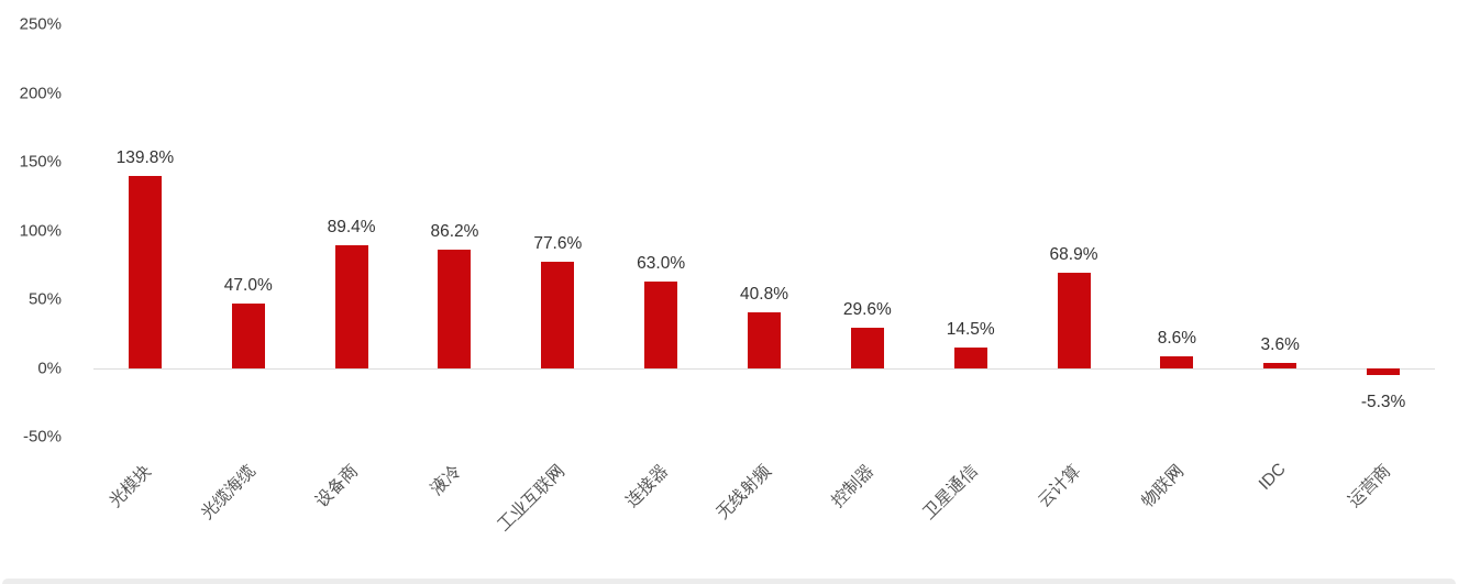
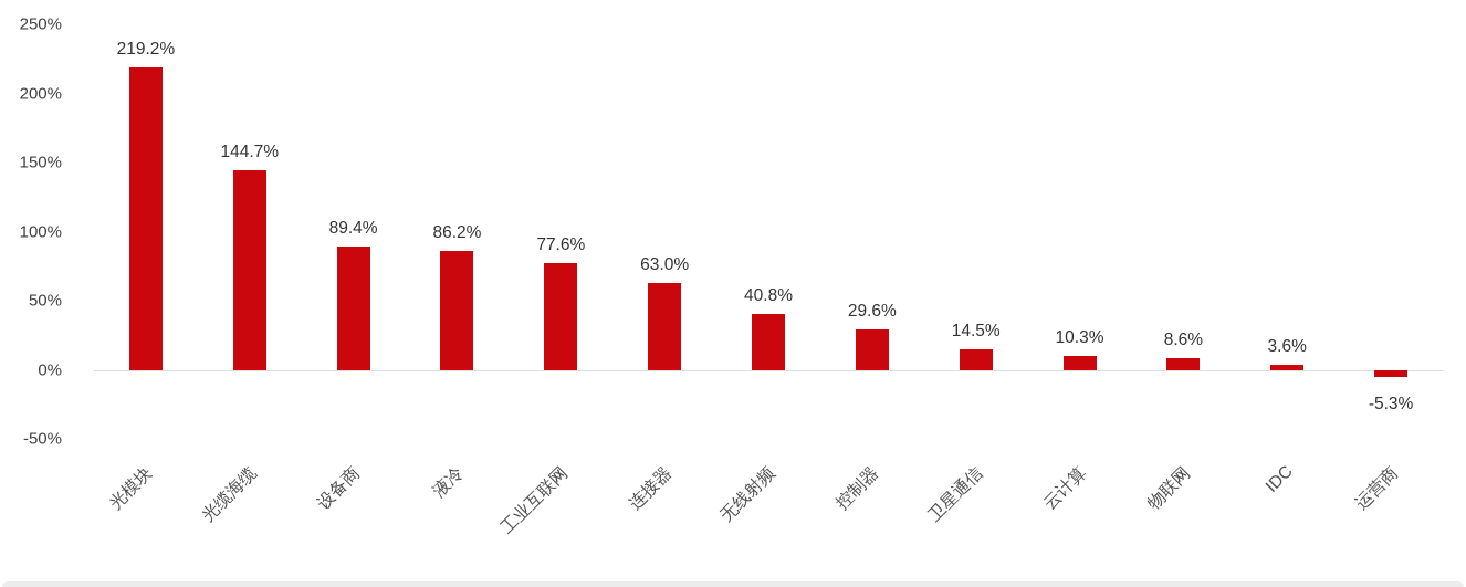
光模块: 139.8% -> 219.2%
光缆海缆: 47.0% -> 144.7%
云计算: 68.9% -> 10.3%
